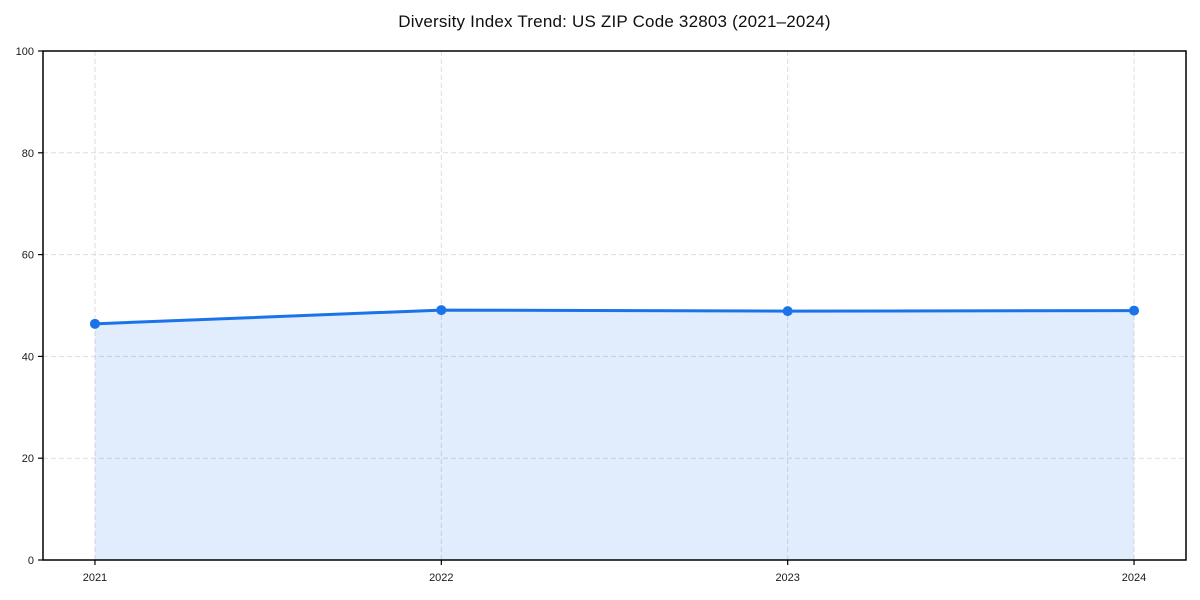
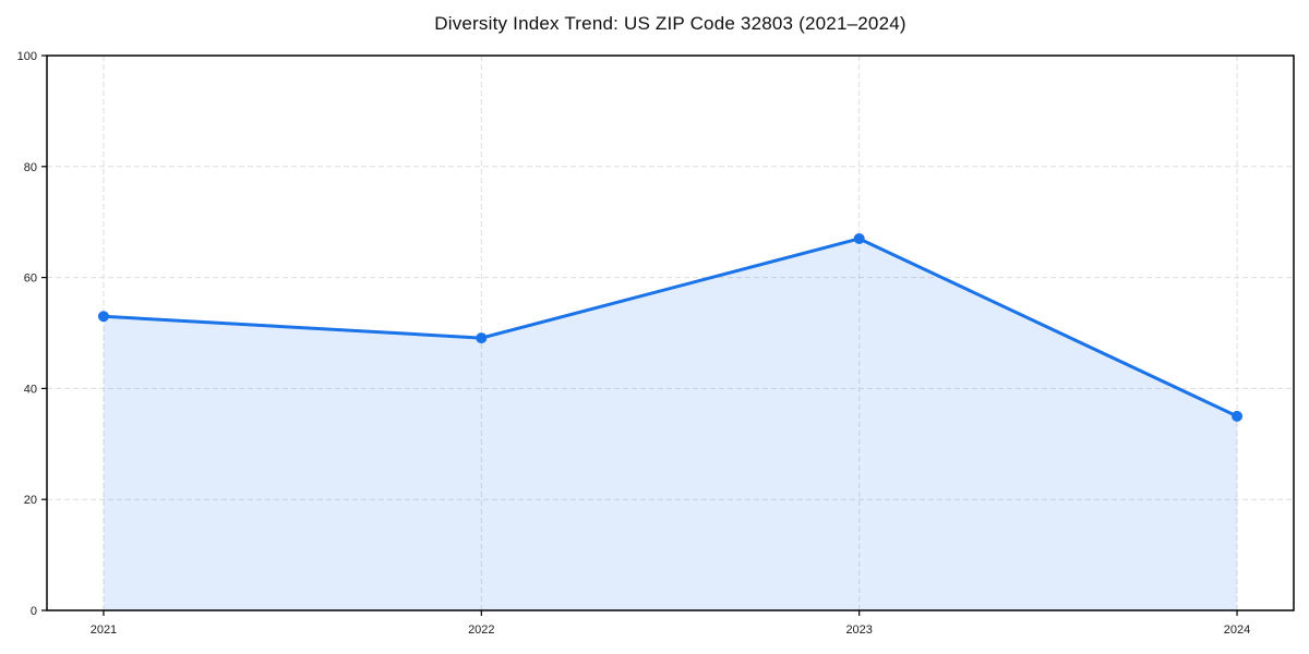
2021: 46 -> 53
2023: 49 -> 67
2024: 49 -> 35
